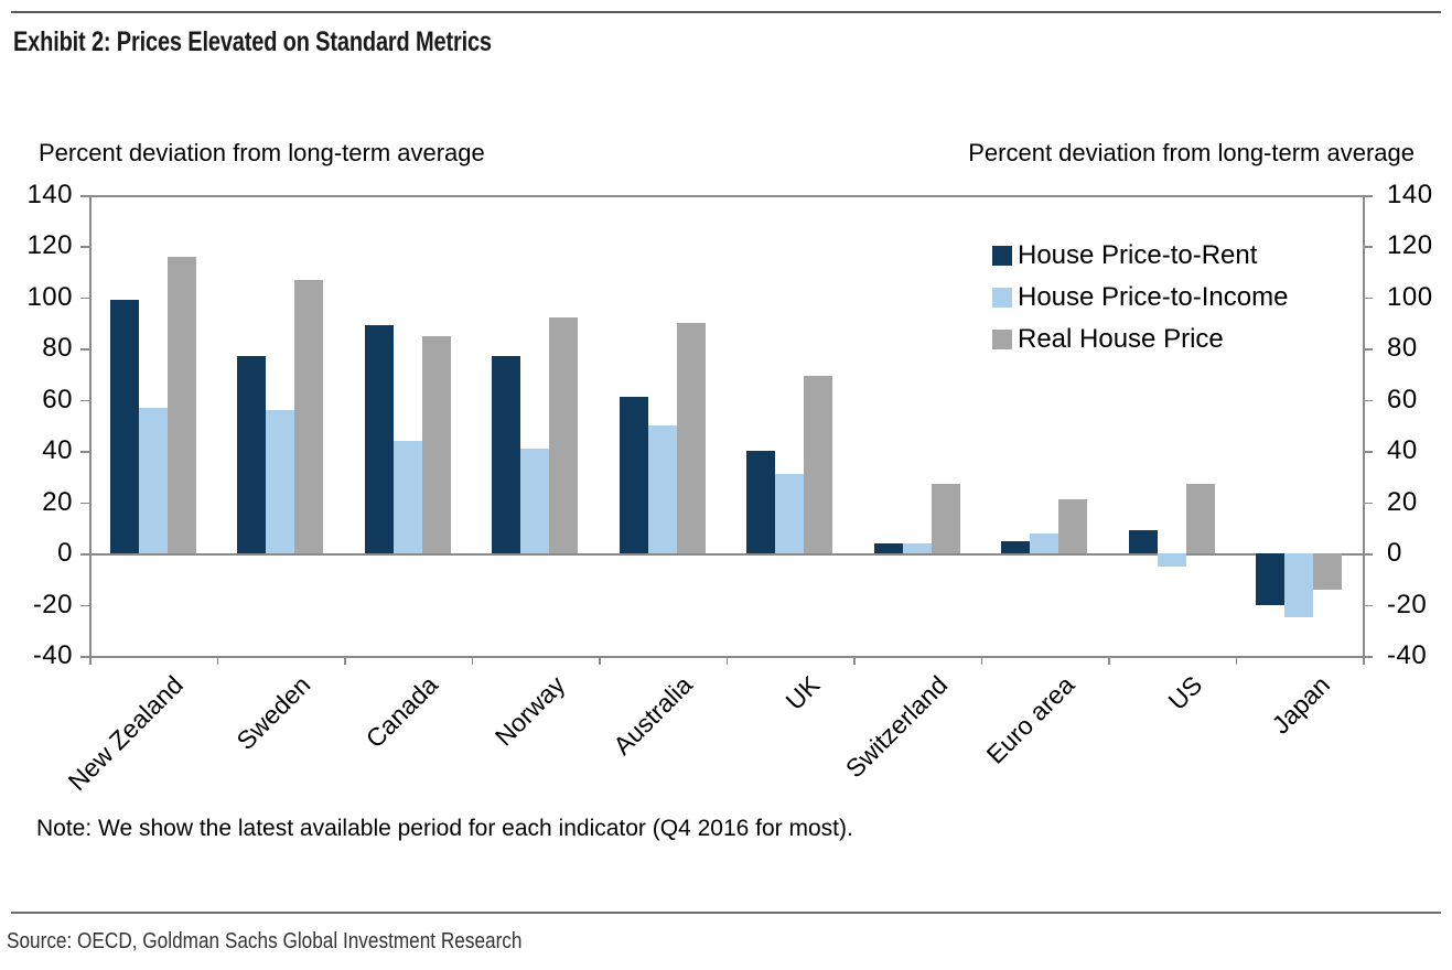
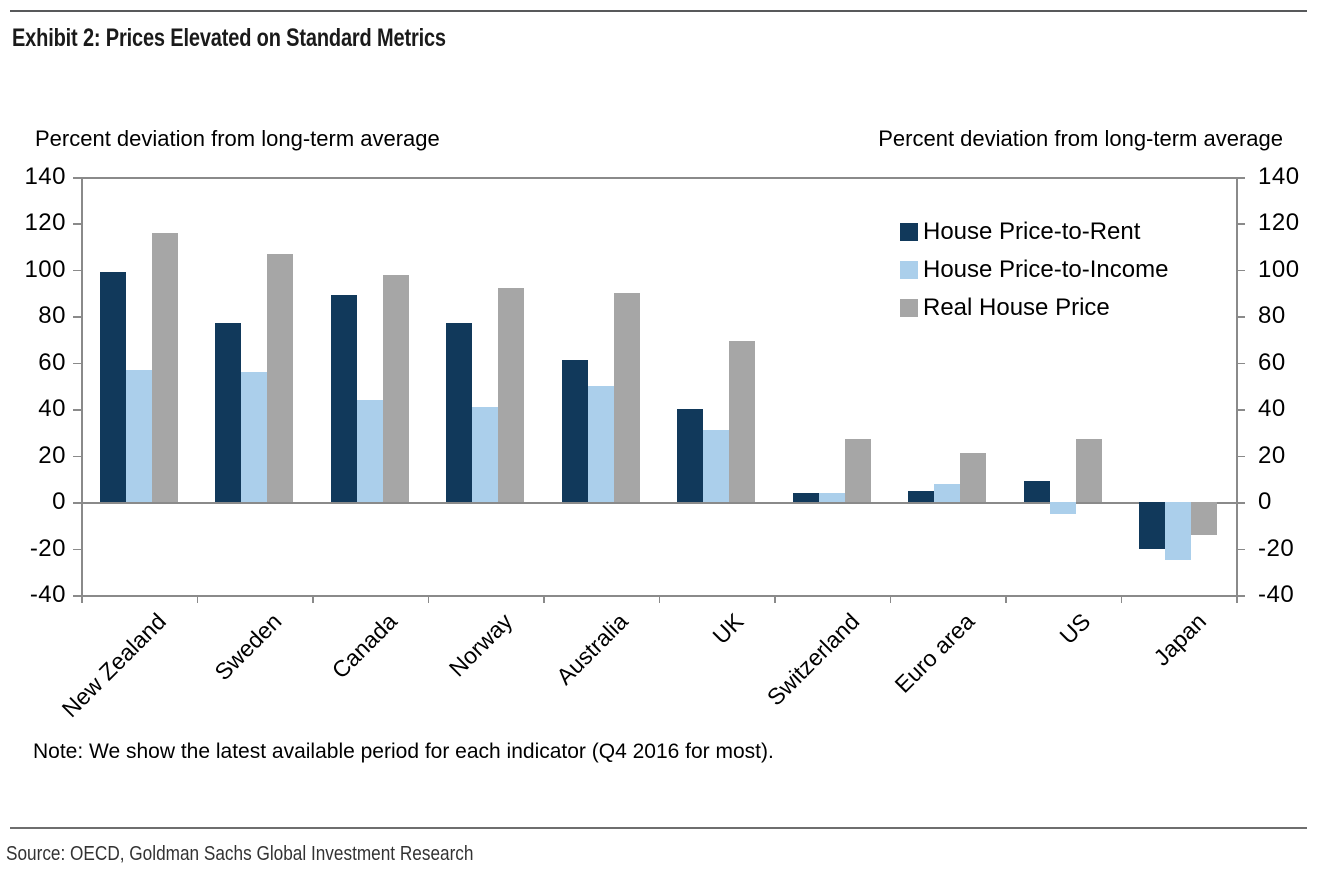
Real House Price/Canada: 85 -> 98
